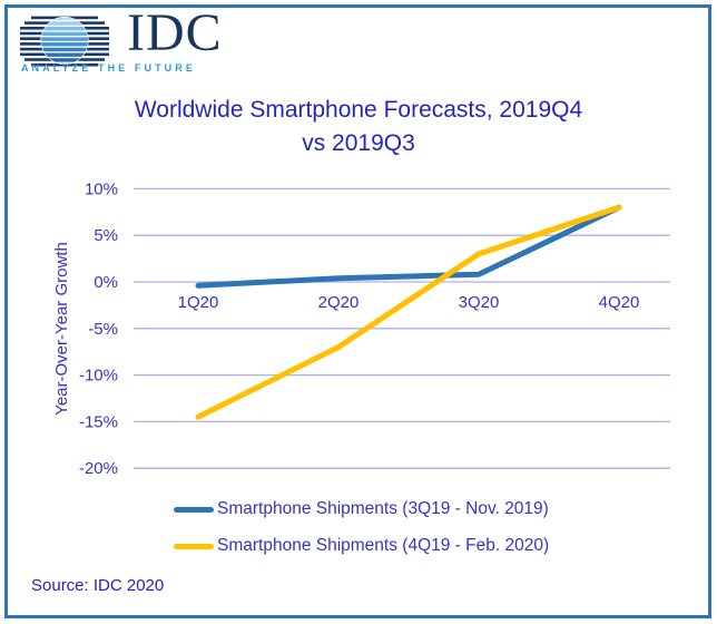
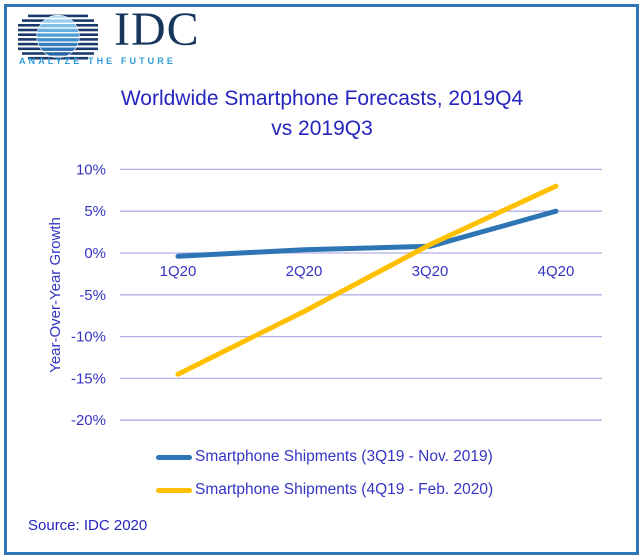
Smartphone Shipments (4Q19 - Feb. 2020)/3Q20: 3% -> 1%
Smartphone Shipments (3Q19 - Nov. 2019)/4Q20: 8% -> 5%
